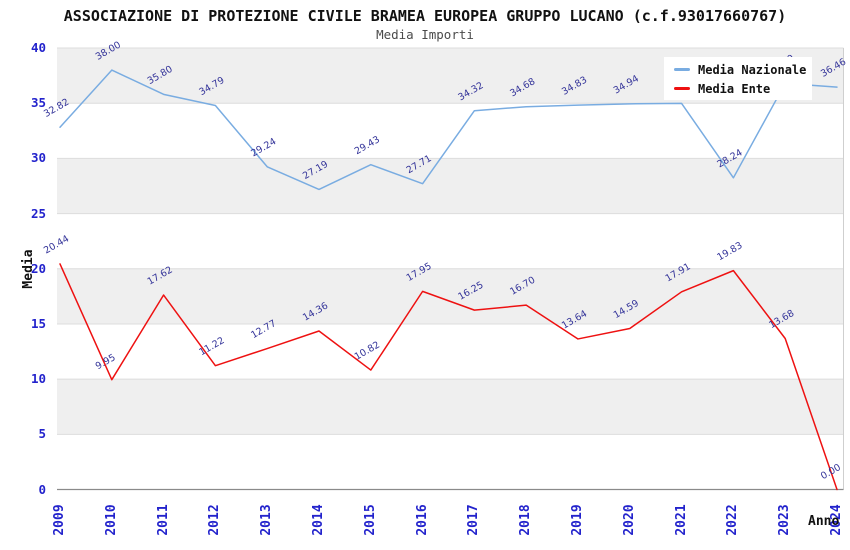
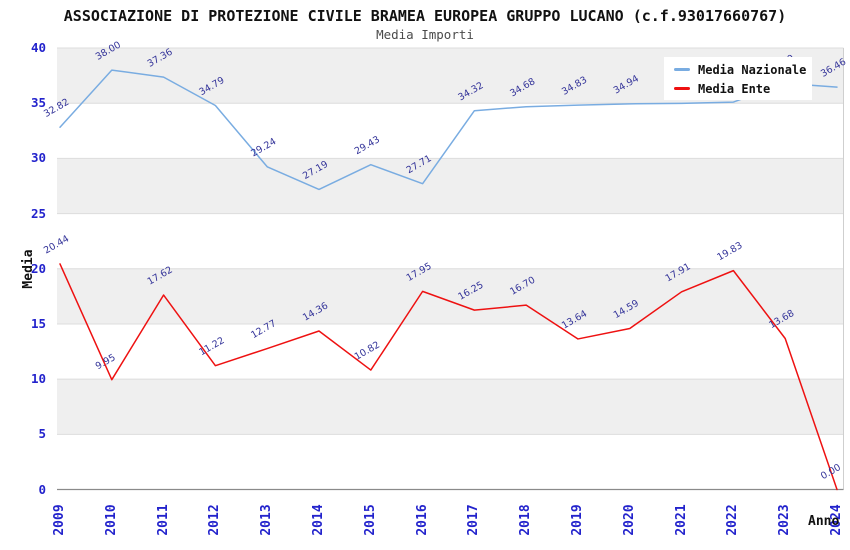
Media Nazionale/2011: 35.80 -> 37.36
Media Nazionale/2022: 28.24 -> 35.10
